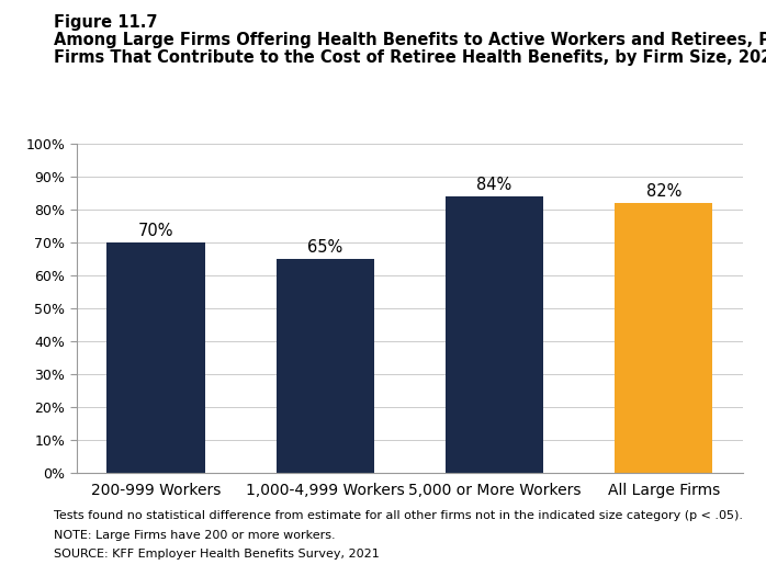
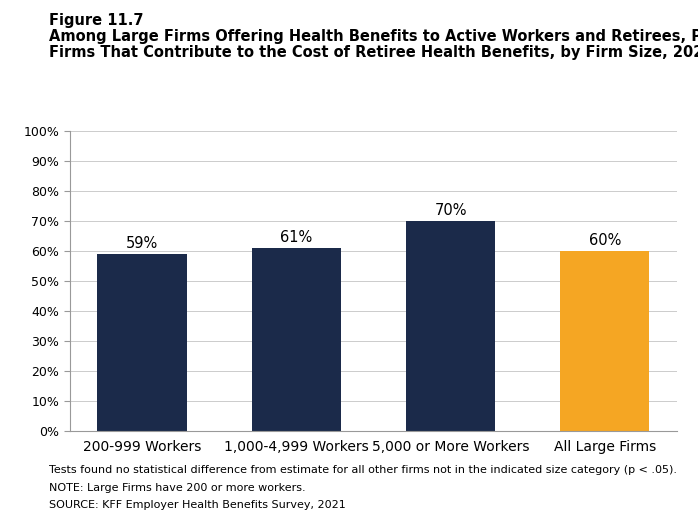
200-999 Workers: 70% -> 59%
1,000-4,999 Workers: 65% -> 61%
5,000 or More Workers: 84% -> 70%
All Large Firms: 82% -> 60%
